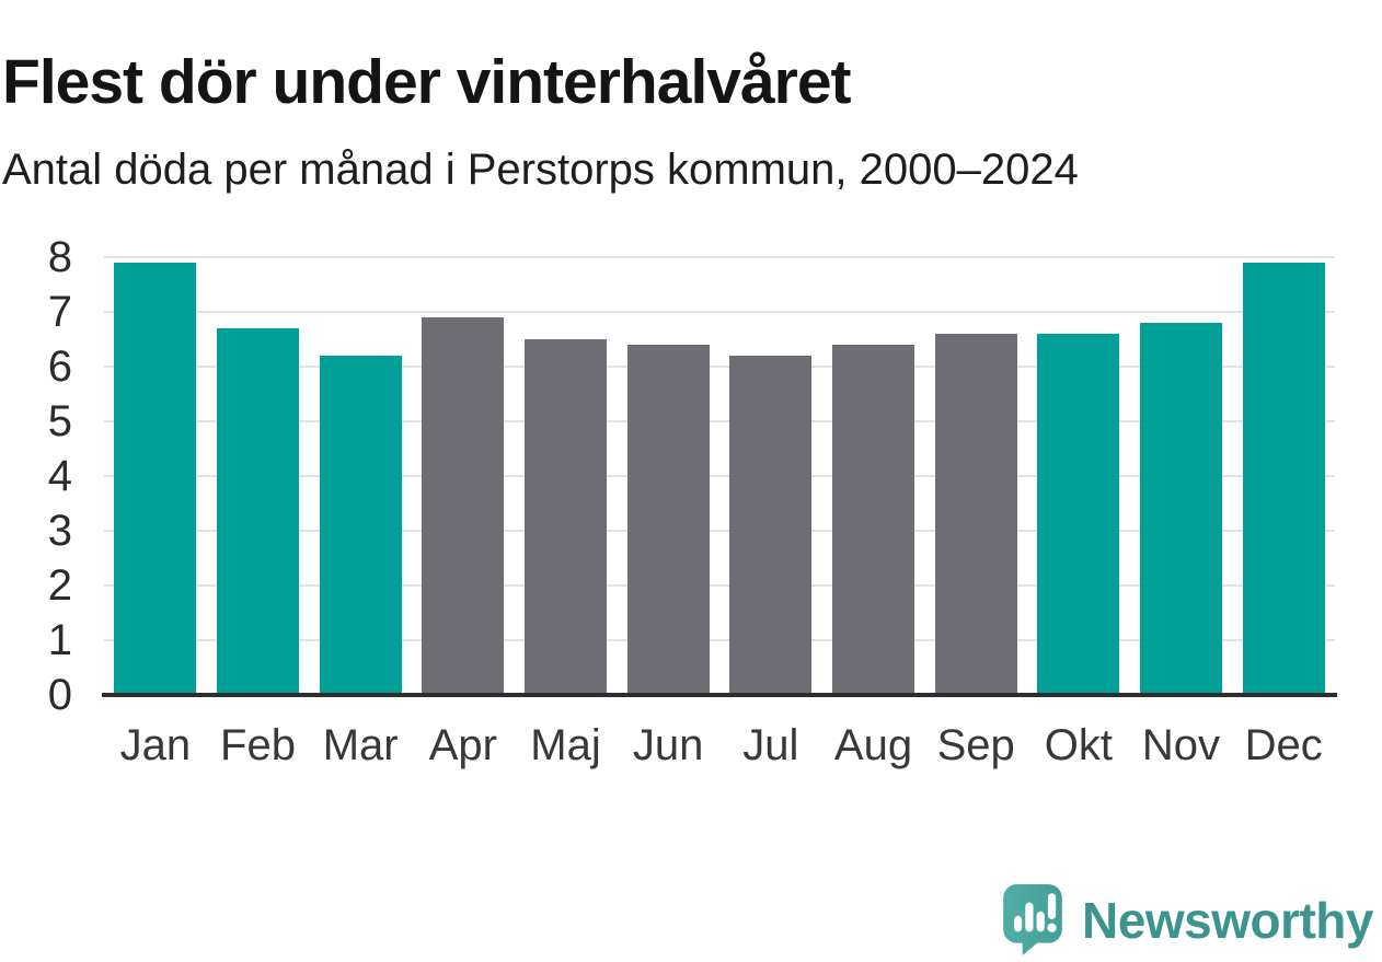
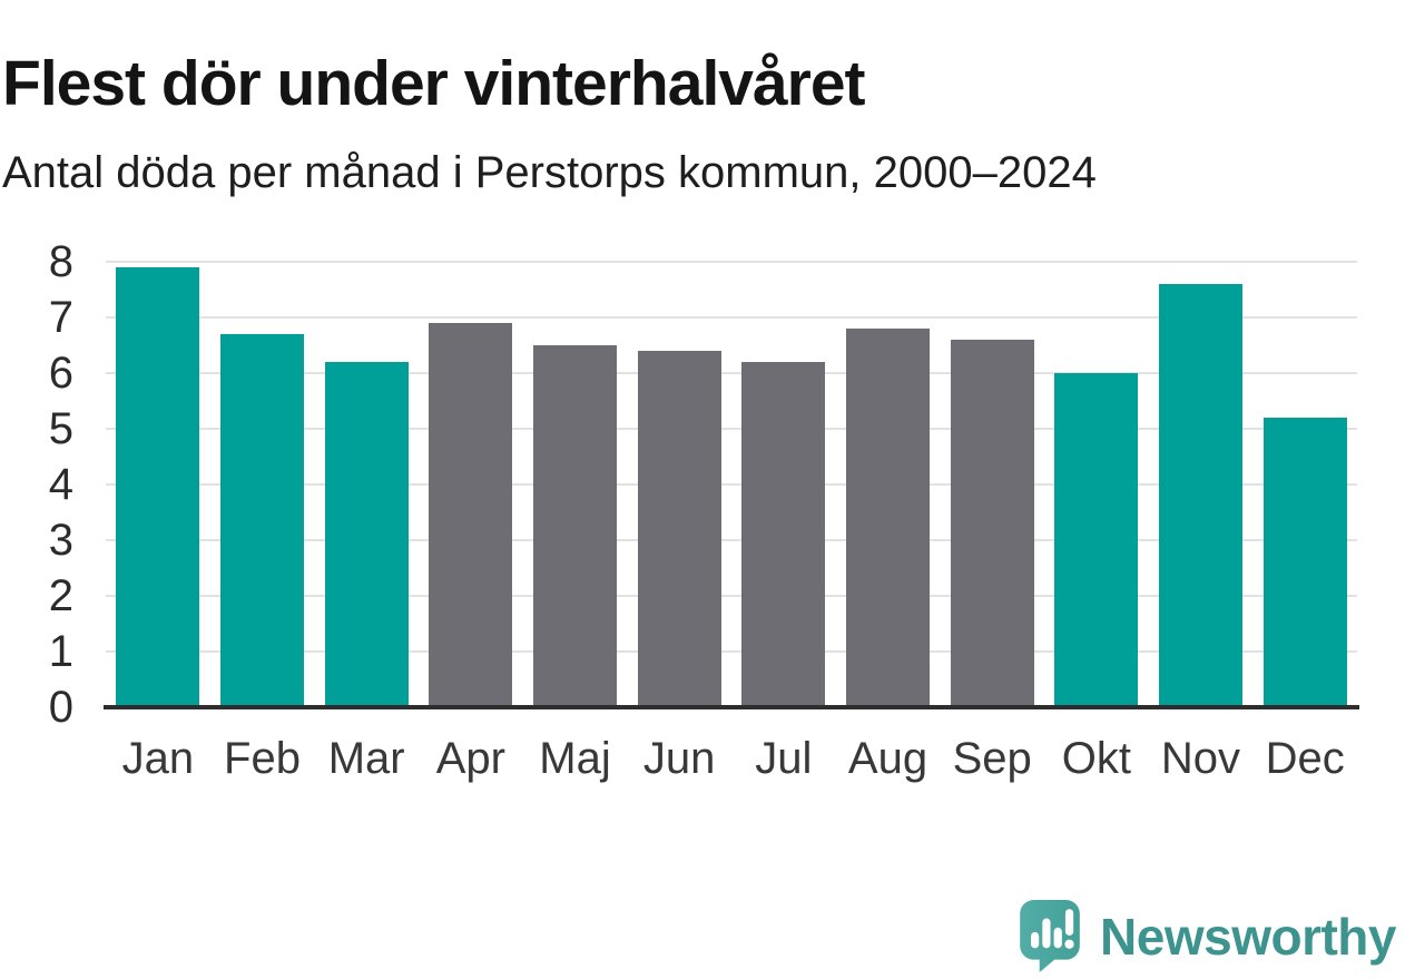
Aug: 6.4 -> 6.8
Okt: 6.6 -> 6.0
Nov: 6.8 -> 7.6
Dec: 7.9 -> 5.2
